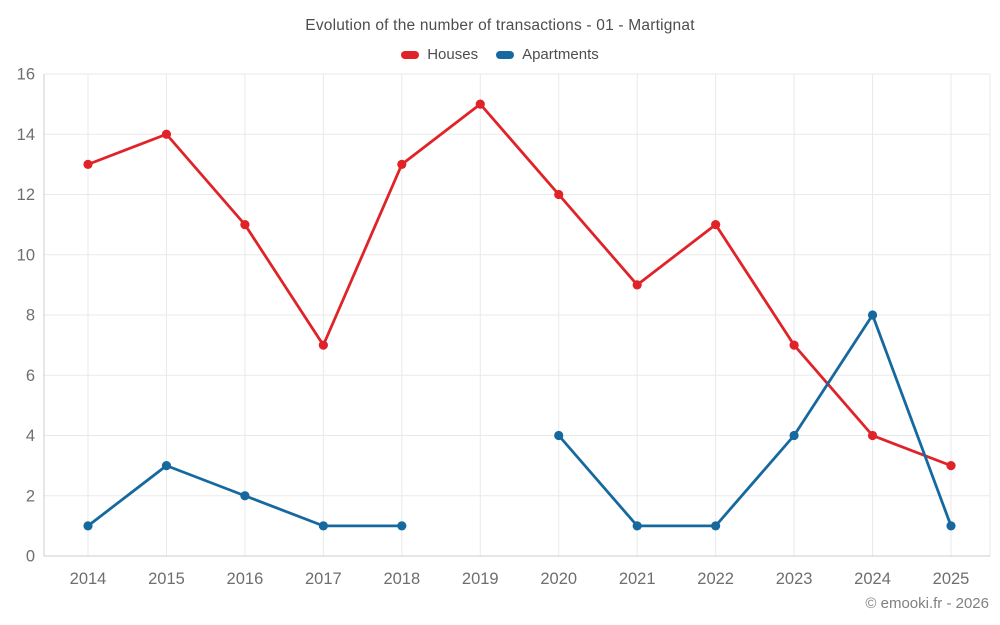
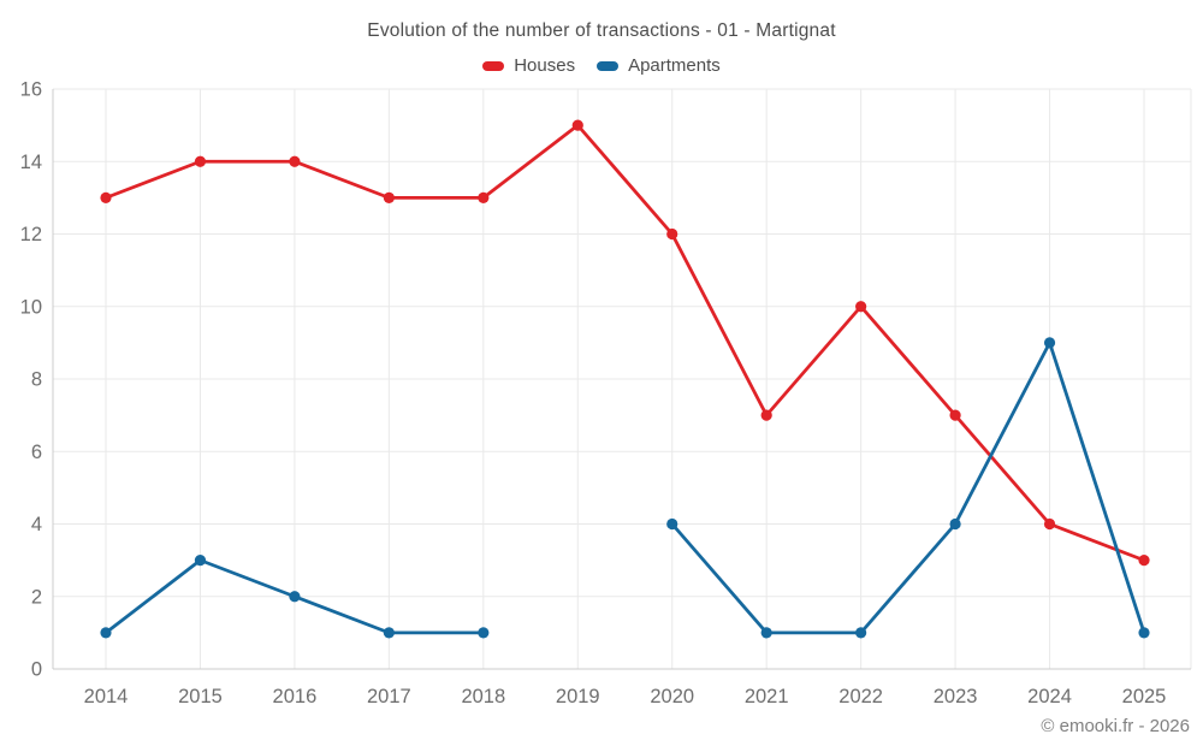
Houses/2016: 11 -> 14
Houses/2017: 7 -> 13
Houses/2021: 9 -> 7
Houses/2022: 11 -> 10
Apartments/2024: 8 -> 9
